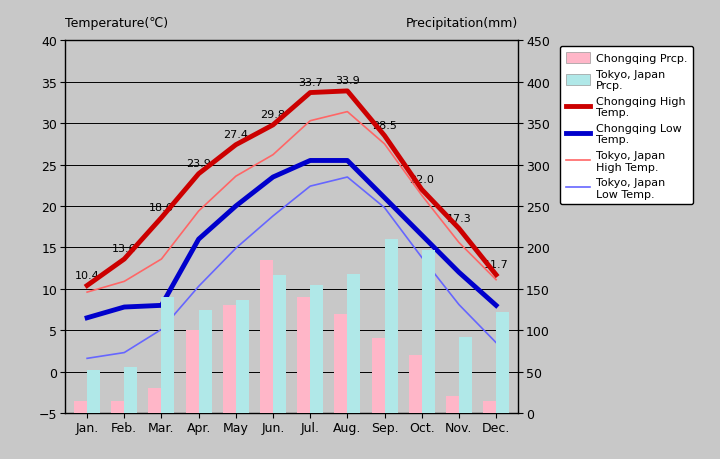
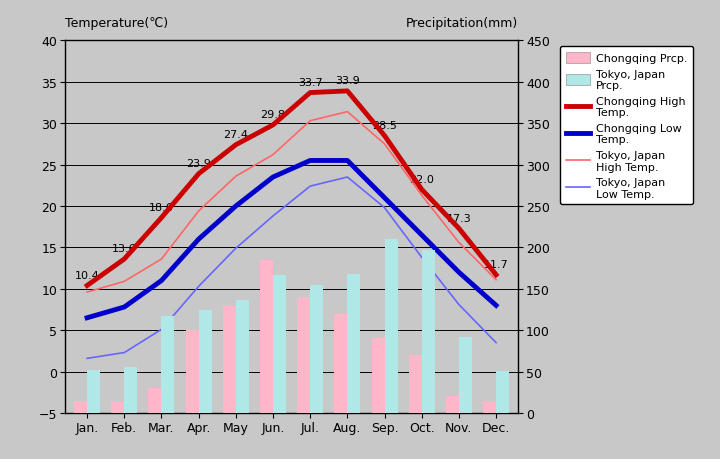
Chongqing Low Temp./Mar.: 8.0 -> 11.0
Tokyo, Japan Prcp./Mar.: 140 -> 117
Tokyo, Japan Prcp./Dec.: 122 -> 51
